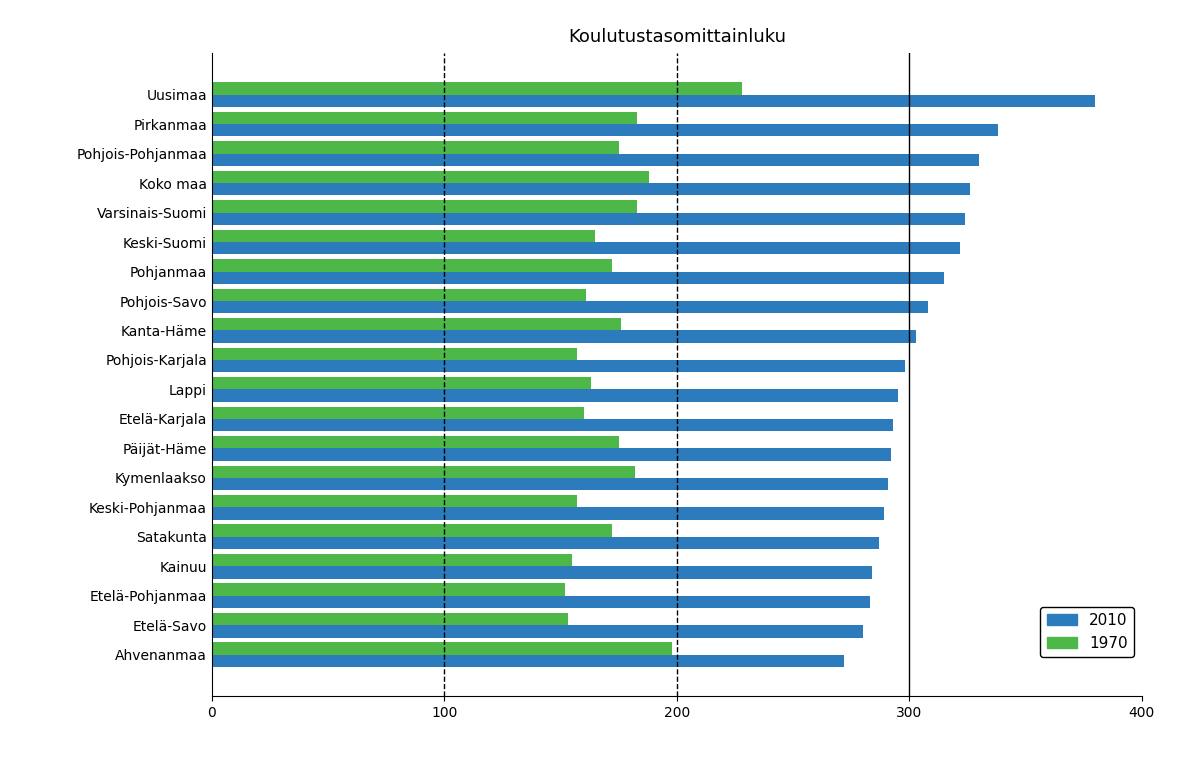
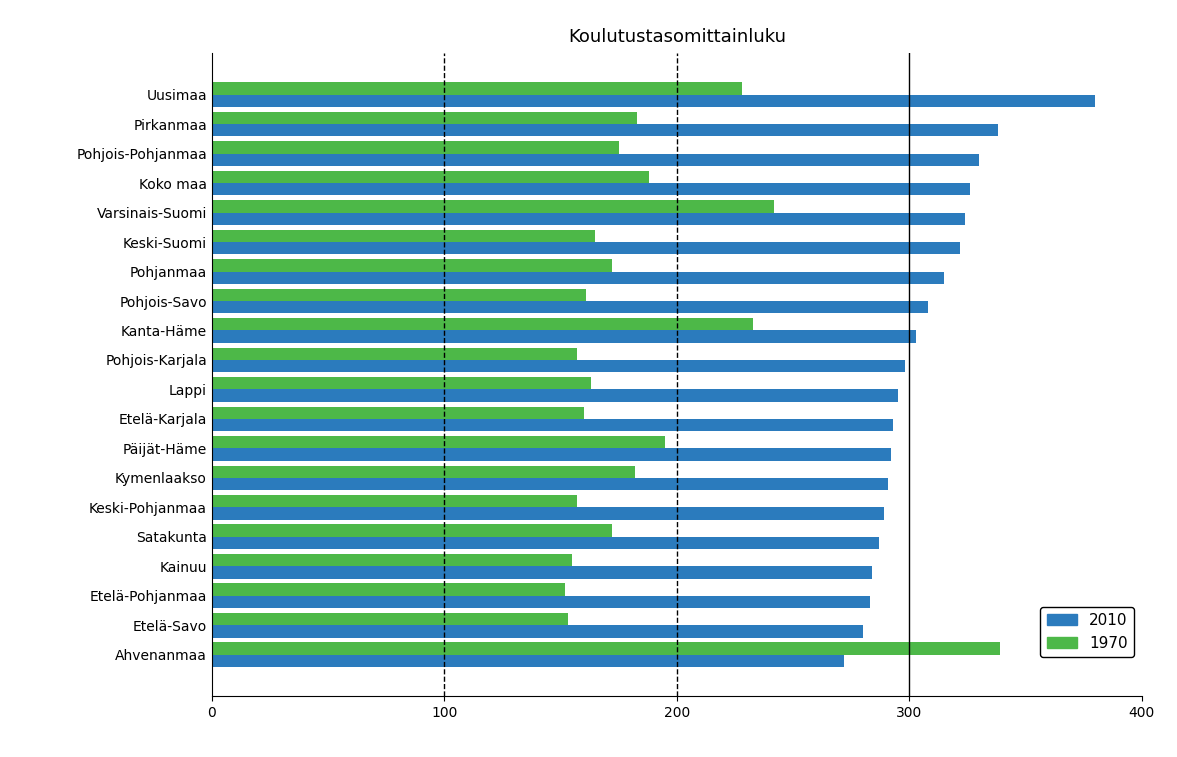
1970/Varsinais-Suomi: 183 -> 242
1970/Kanta-Häme: 176 -> 233
1970/Päijät-Häme: 175 -> 195
1970/Ahvenanmaa: 198 -> 339
